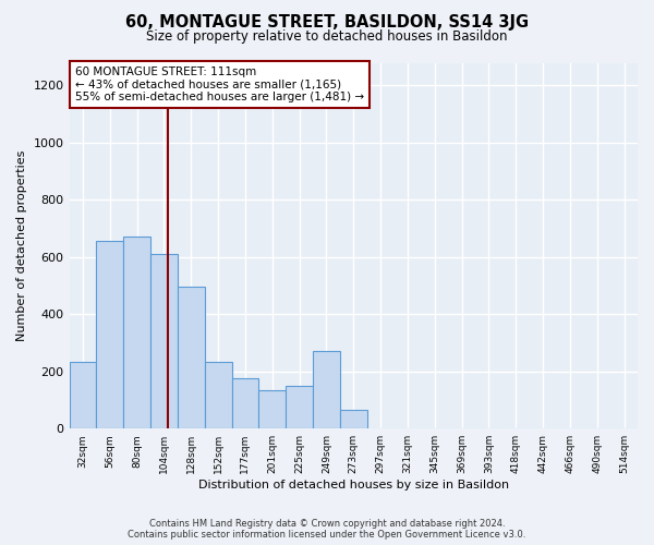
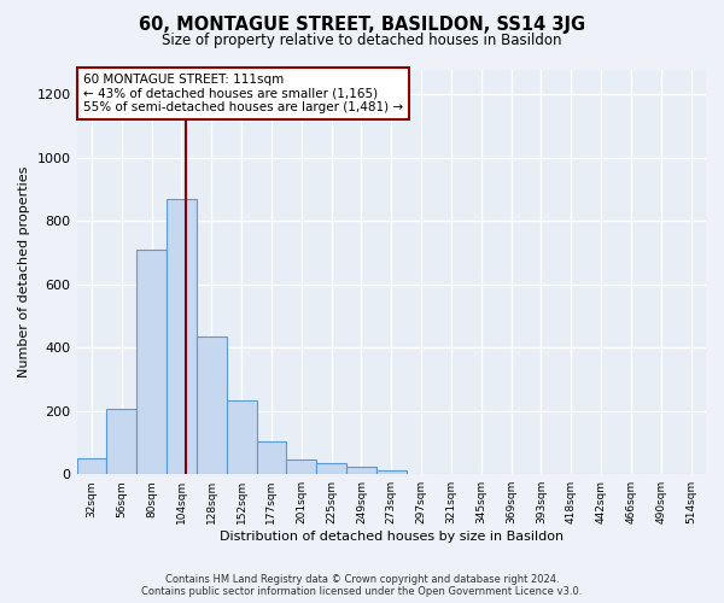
32sqm: 235 -> 50
56sqm: 655 -> 205
80sqm: 670 -> 710
104sqm: 610 -> 870
128sqm: 495 -> 435
177sqm: 175 -> 105
201sqm: 135 -> 47
225sqm: 150 -> 35
249sqm: 270 -> 25
273sqm: 65 -> 12
